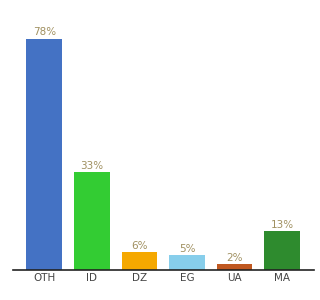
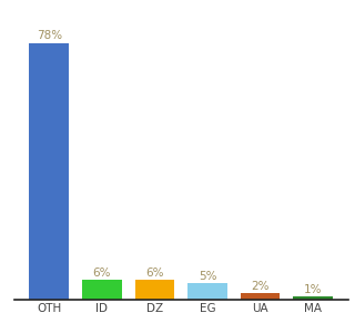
ID: 33% -> 6%
MA: 13% -> 1%
